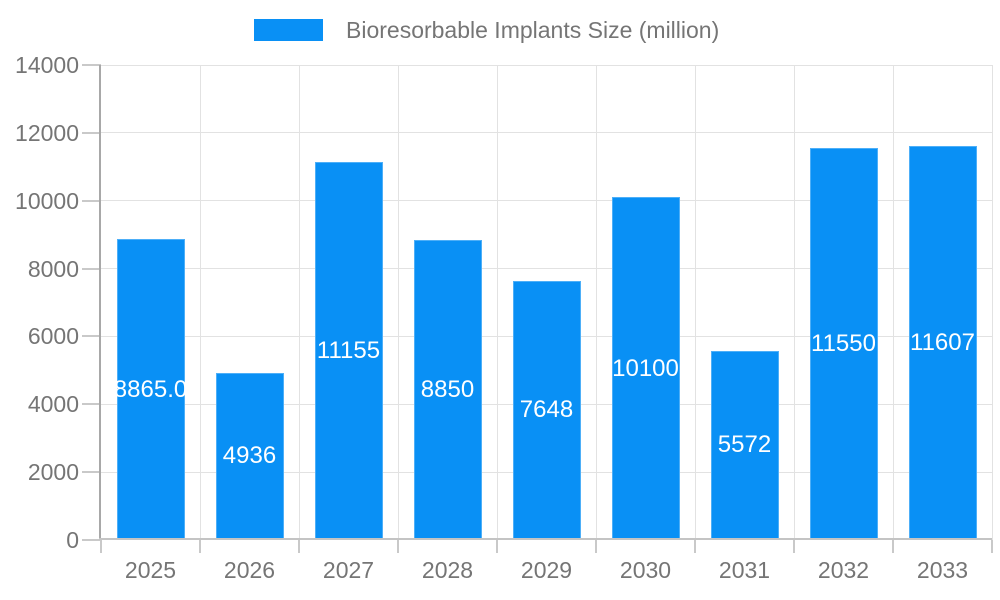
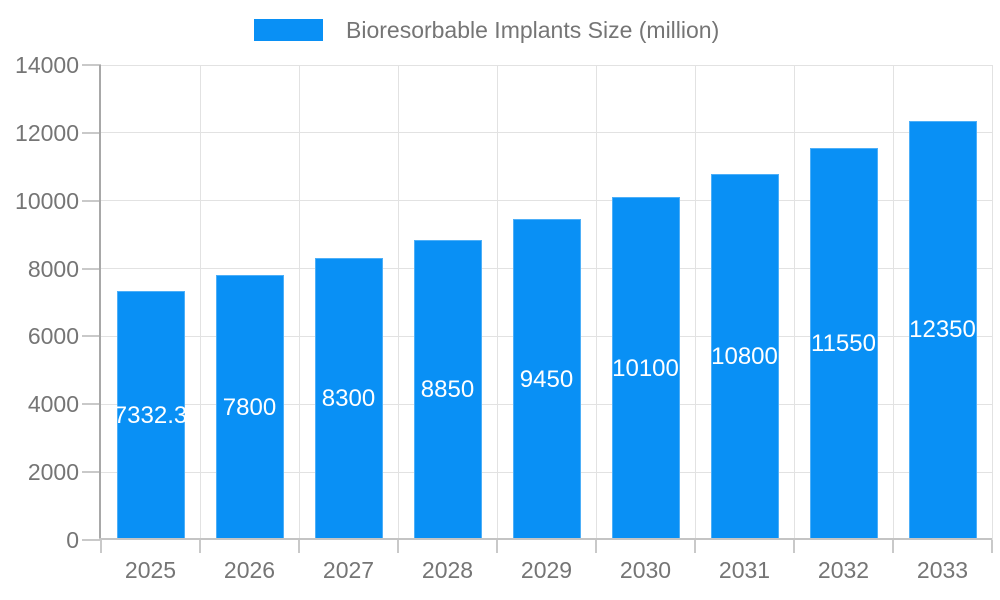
2025: 8865.0 -> 7332.3
2026: 4936 -> 7800
2027: 11155 -> 8300
2029: 7648 -> 9450
2031: 5572 -> 10800
2033: 11607 -> 12350
